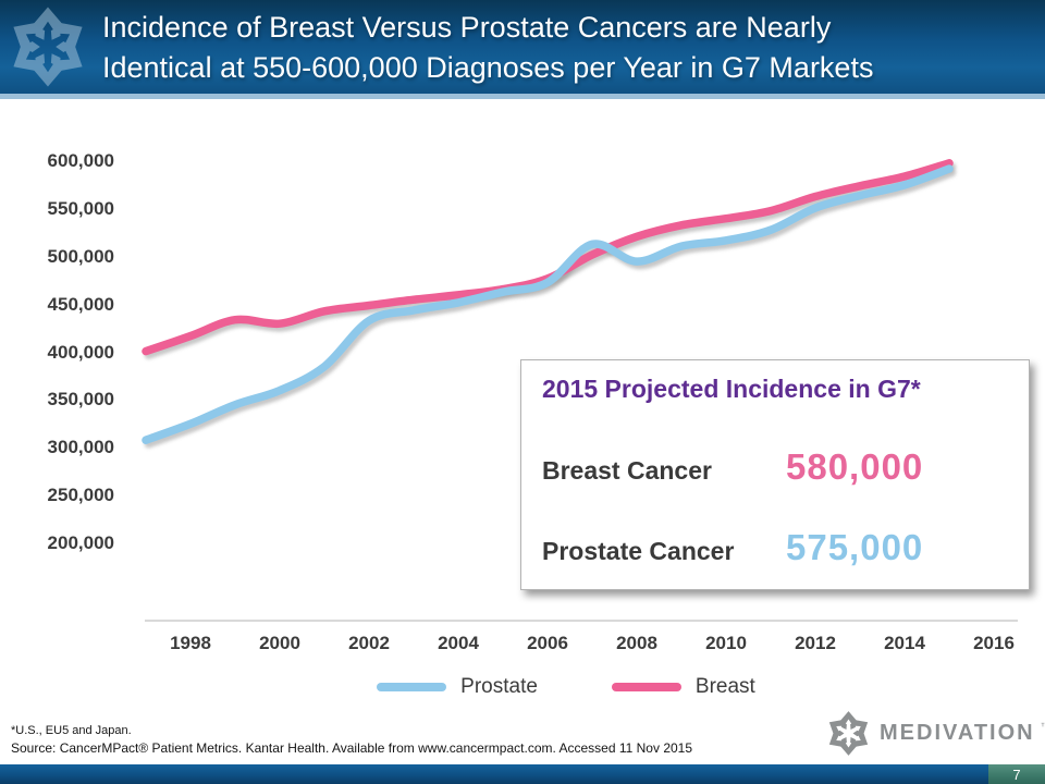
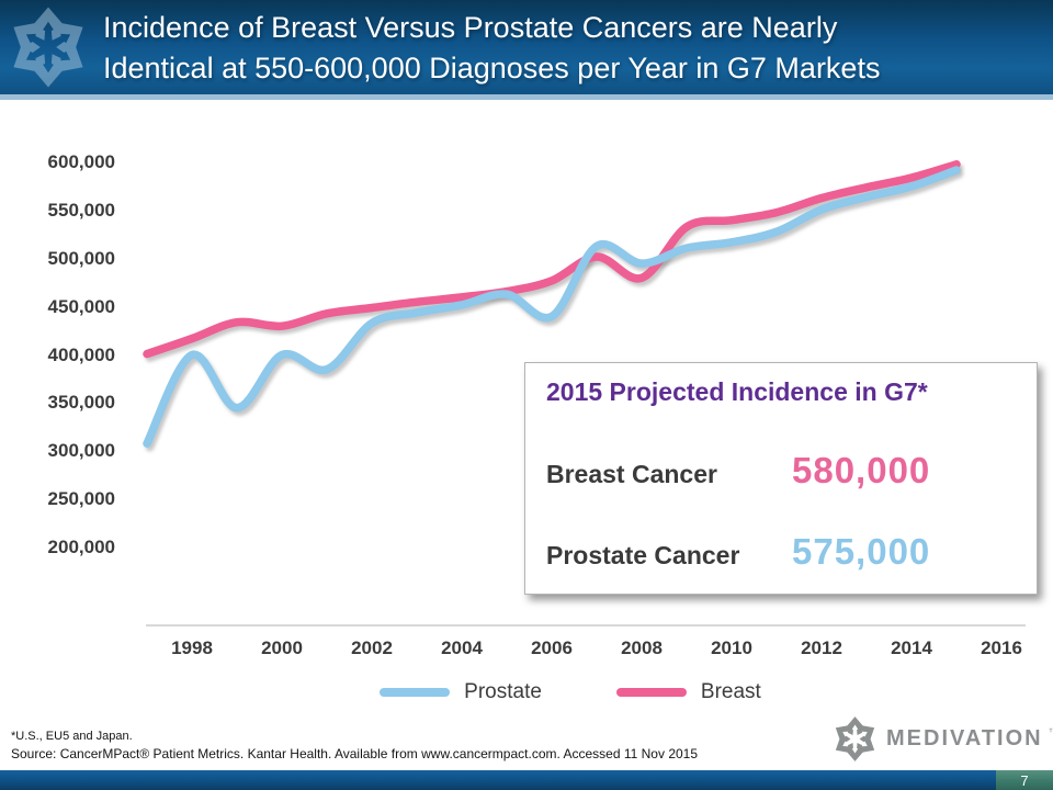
Prostate/1998: 320000 -> 400000
Prostate/2000: 360000 -> 400000
Prostate/2006: 470000 -> 440000
Breast/2008: 520000 -> 480000
